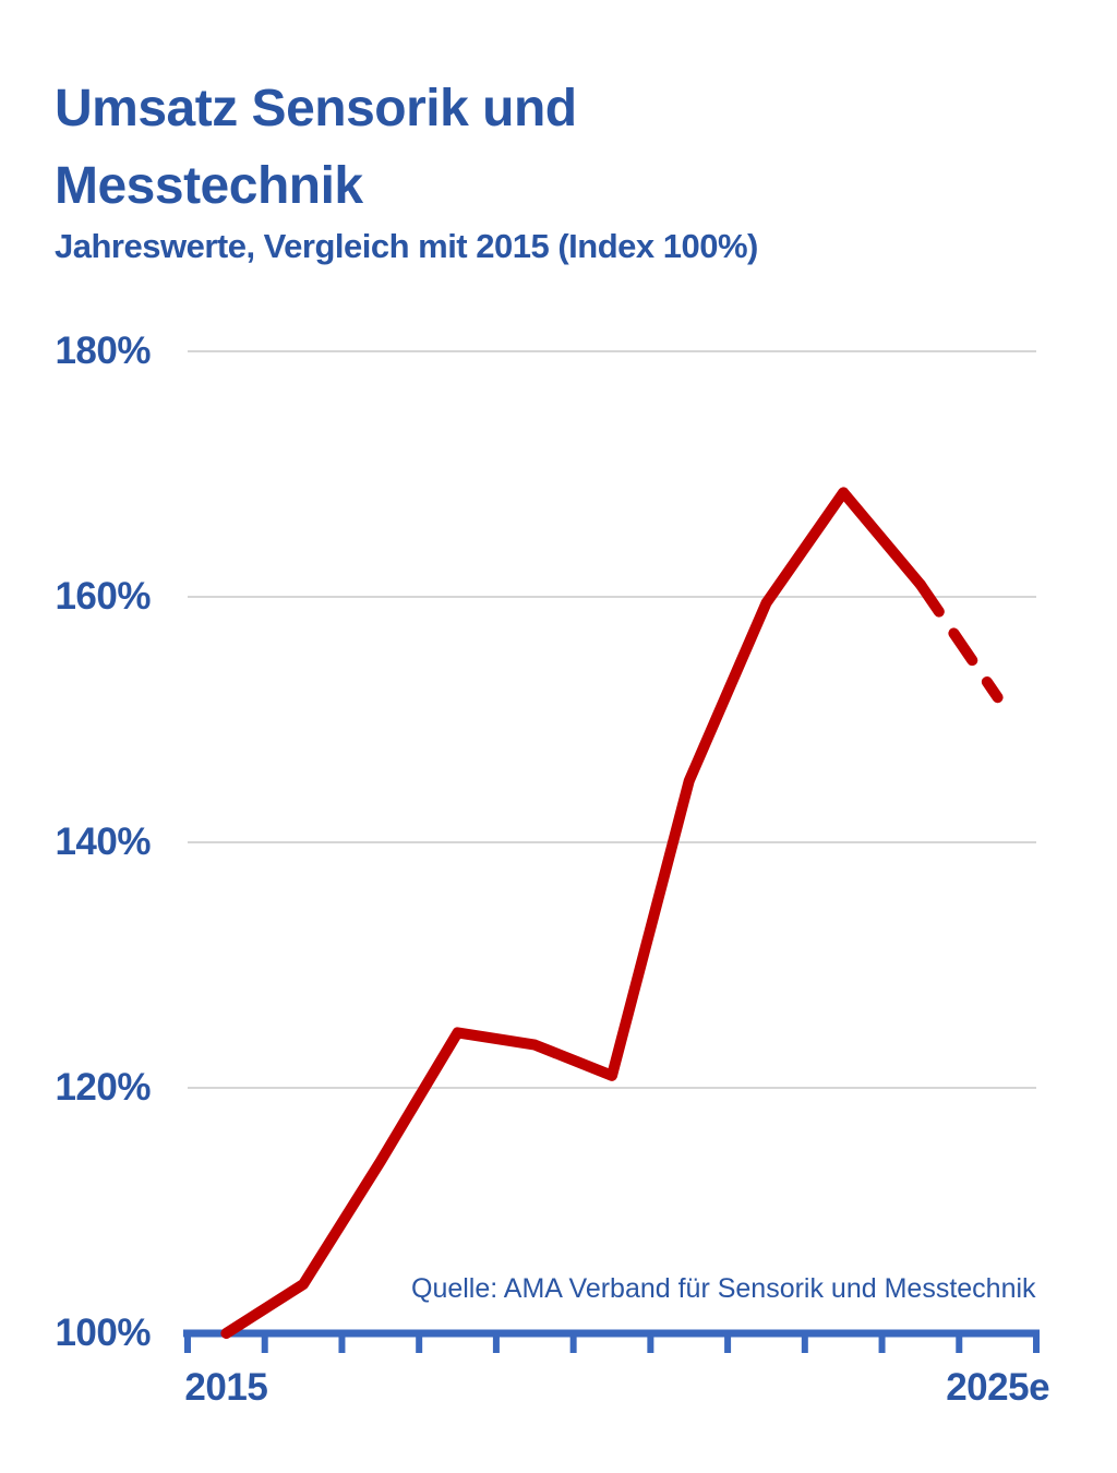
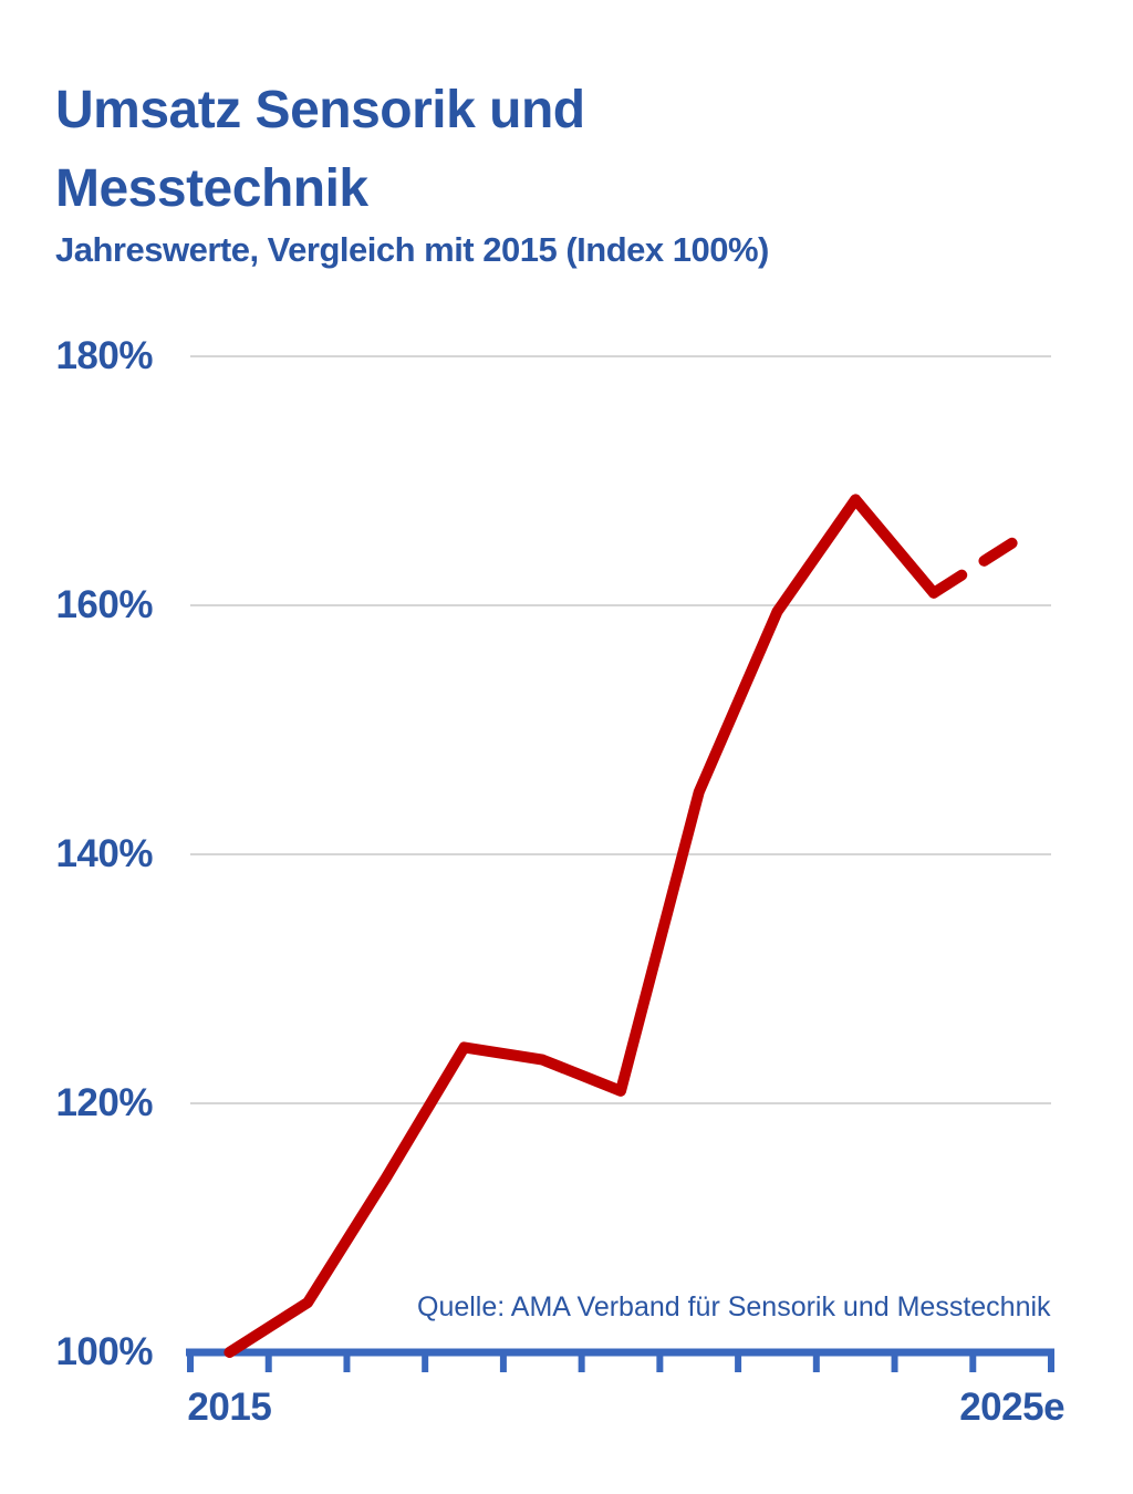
2025e: 151.8% -> 165.0%
